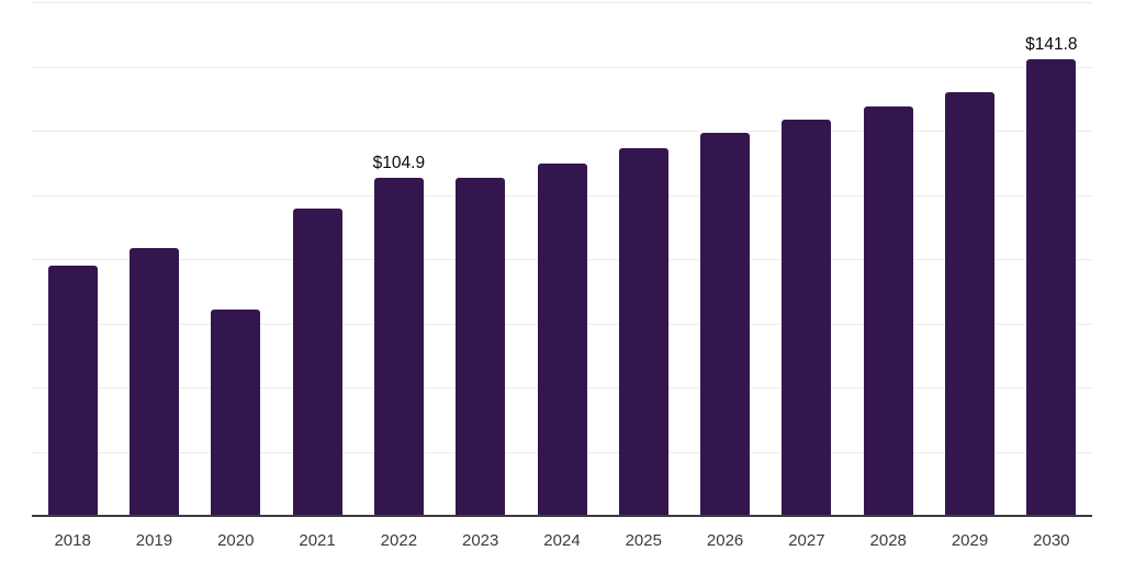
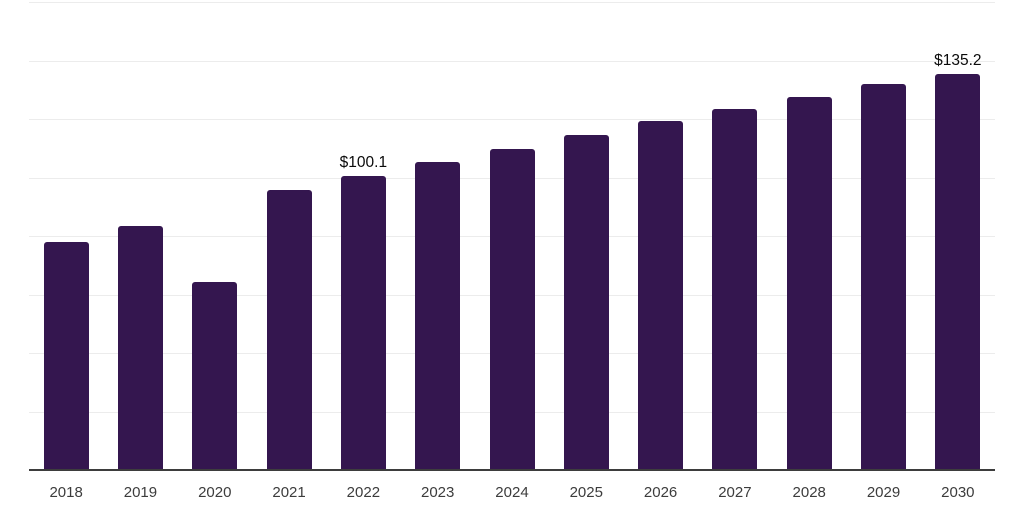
2022: $104.9 -> $100.1
2030: $141.8 -> $135.2
